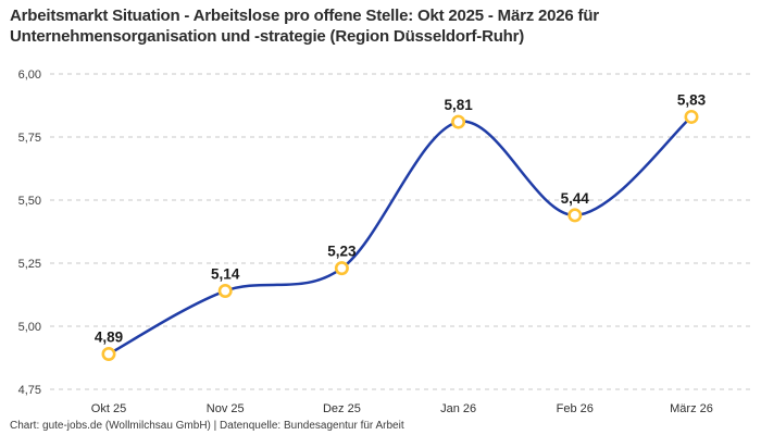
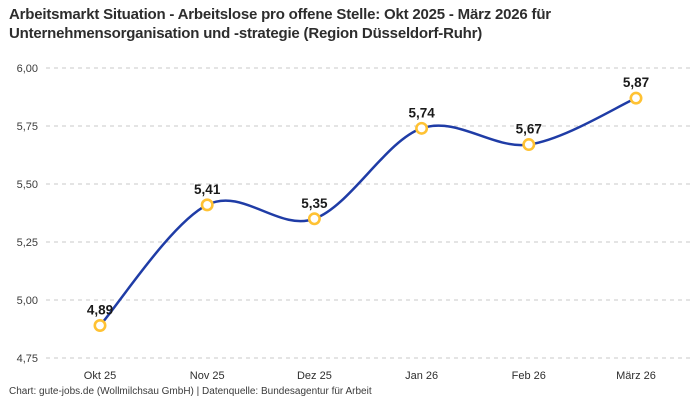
Nov 25: 5,14 -> 5,41
Dez 25: 5,23 -> 5,35
Jan 26: 5,81 -> 5,74
Feb 26: 5,44 -> 5,67
März 26: 5,83 -> 5,87
